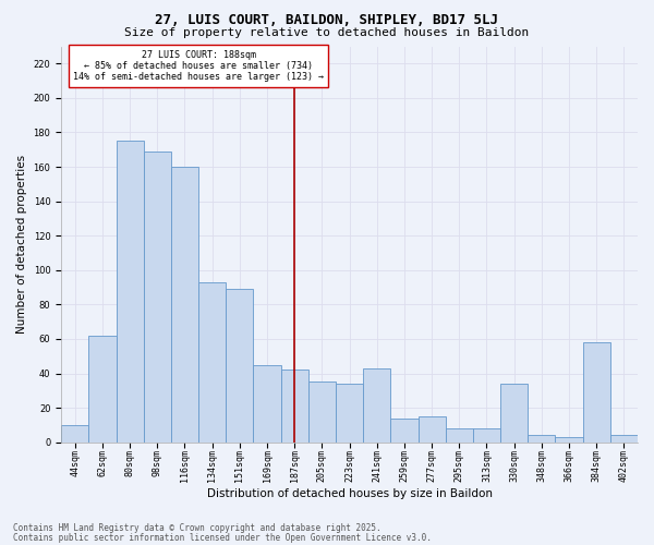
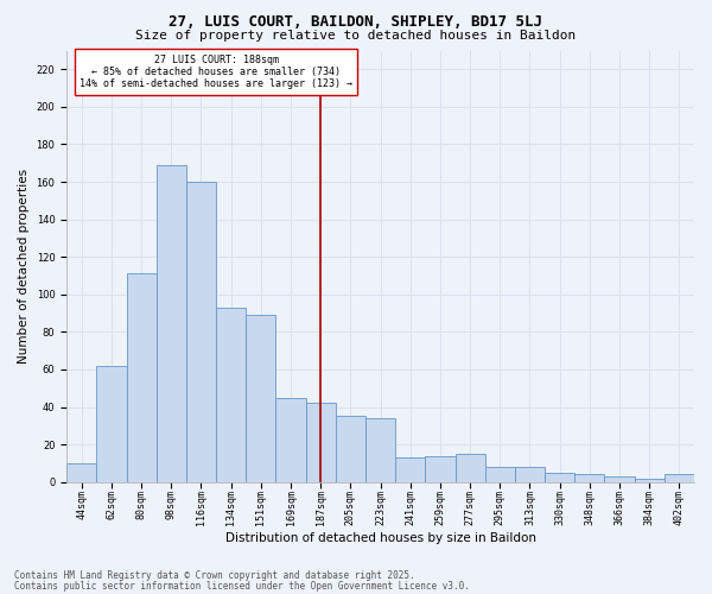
80sqm: 175 -> 111
241sqm: 43 -> 13
330sqm: 34 -> 5
384sqm: 58 -> 2
